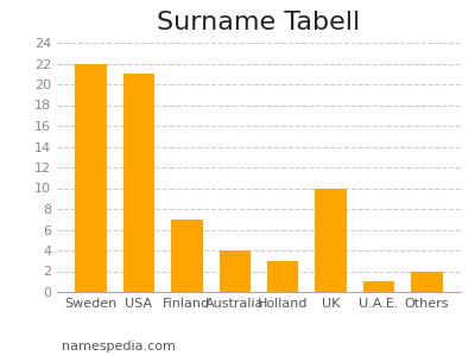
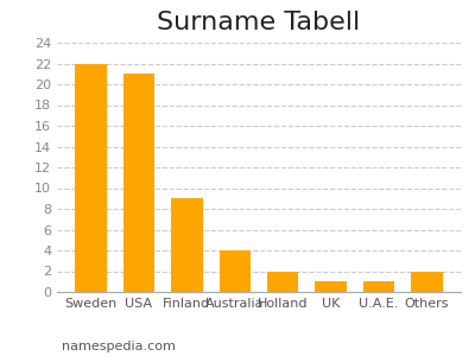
Finland: 7 -> 9
Holland: 3 -> 2
UK: 10 -> 1
